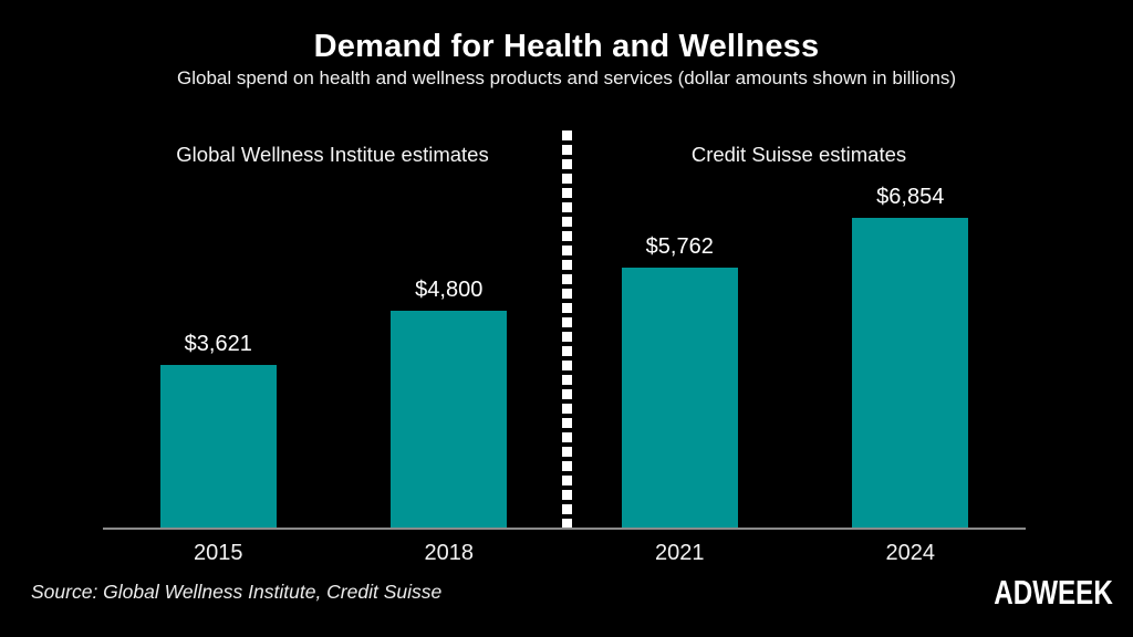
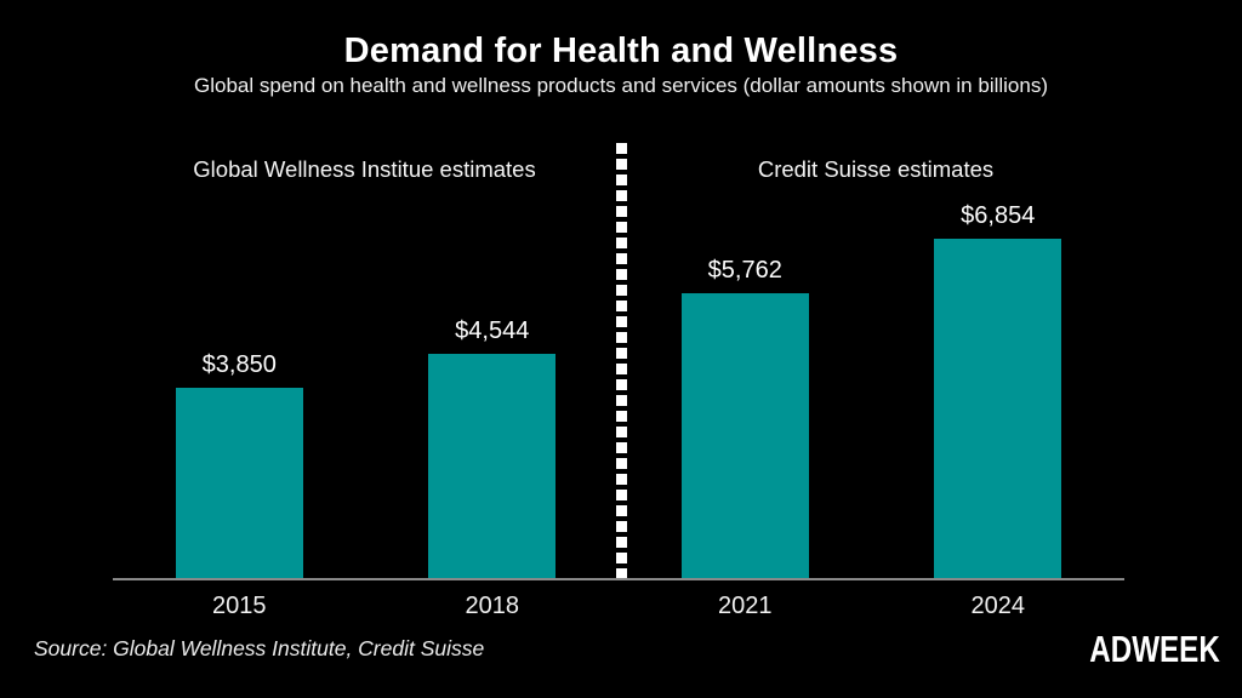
2015: $3,621 -> $3,850
2018: $4,800 -> $4,544
